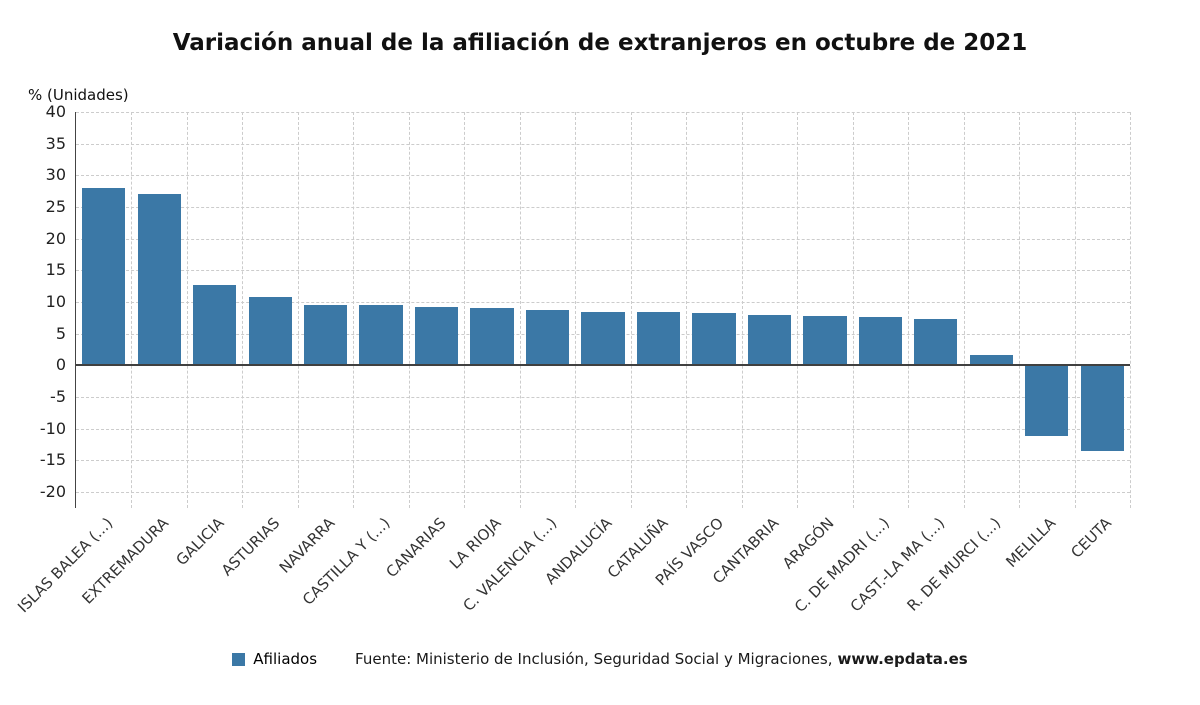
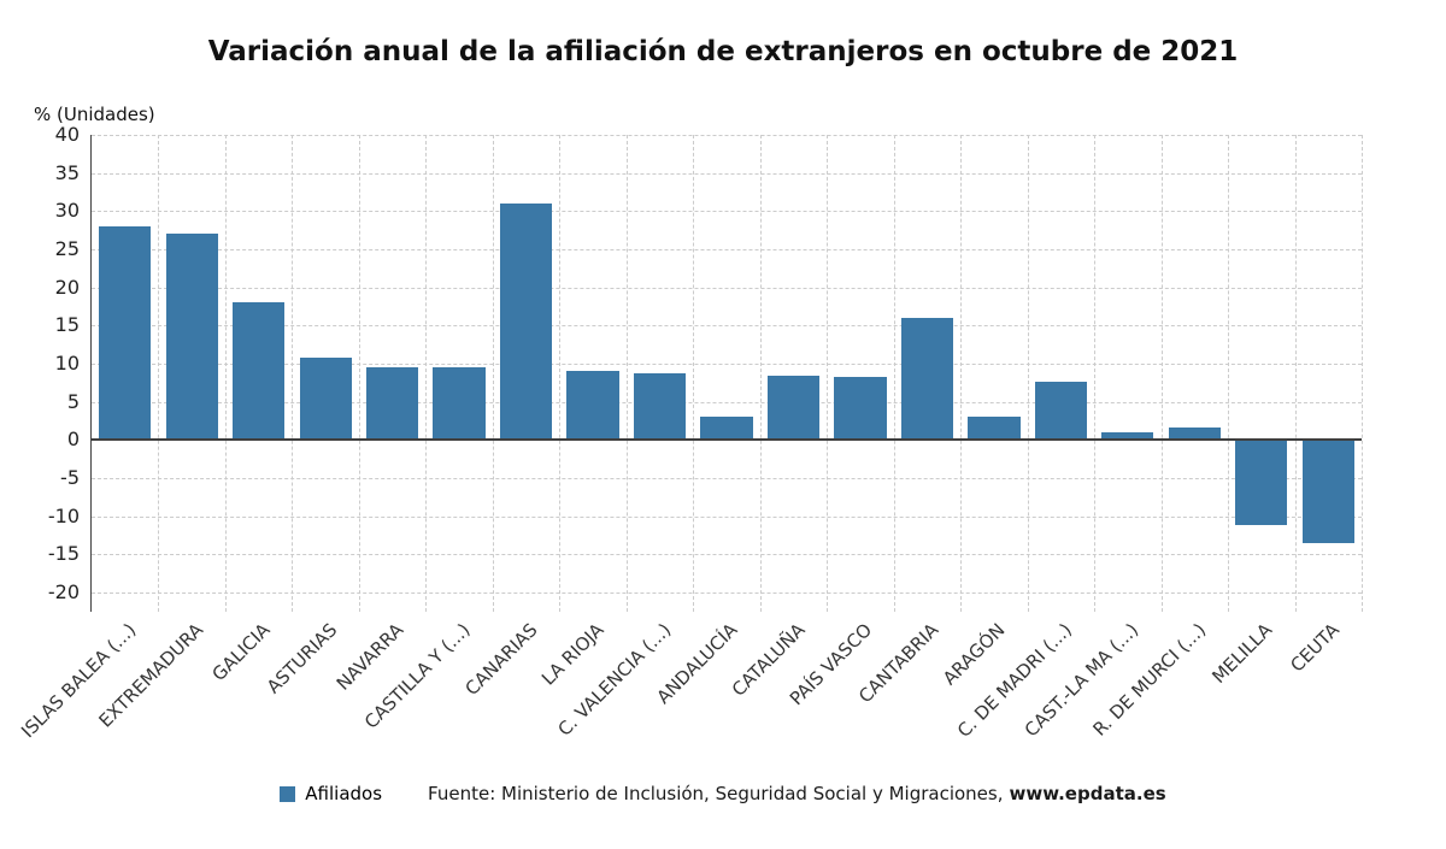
GALICIA: 13 -> 18
CANARIAS: 9 -> 31
ANDALUCÍA: 8 -> 3
CANTABRIA: 8 -> 16
ARAGÓN: 8 -> 3
CAST.-LA MA (...): 7 -> 1
